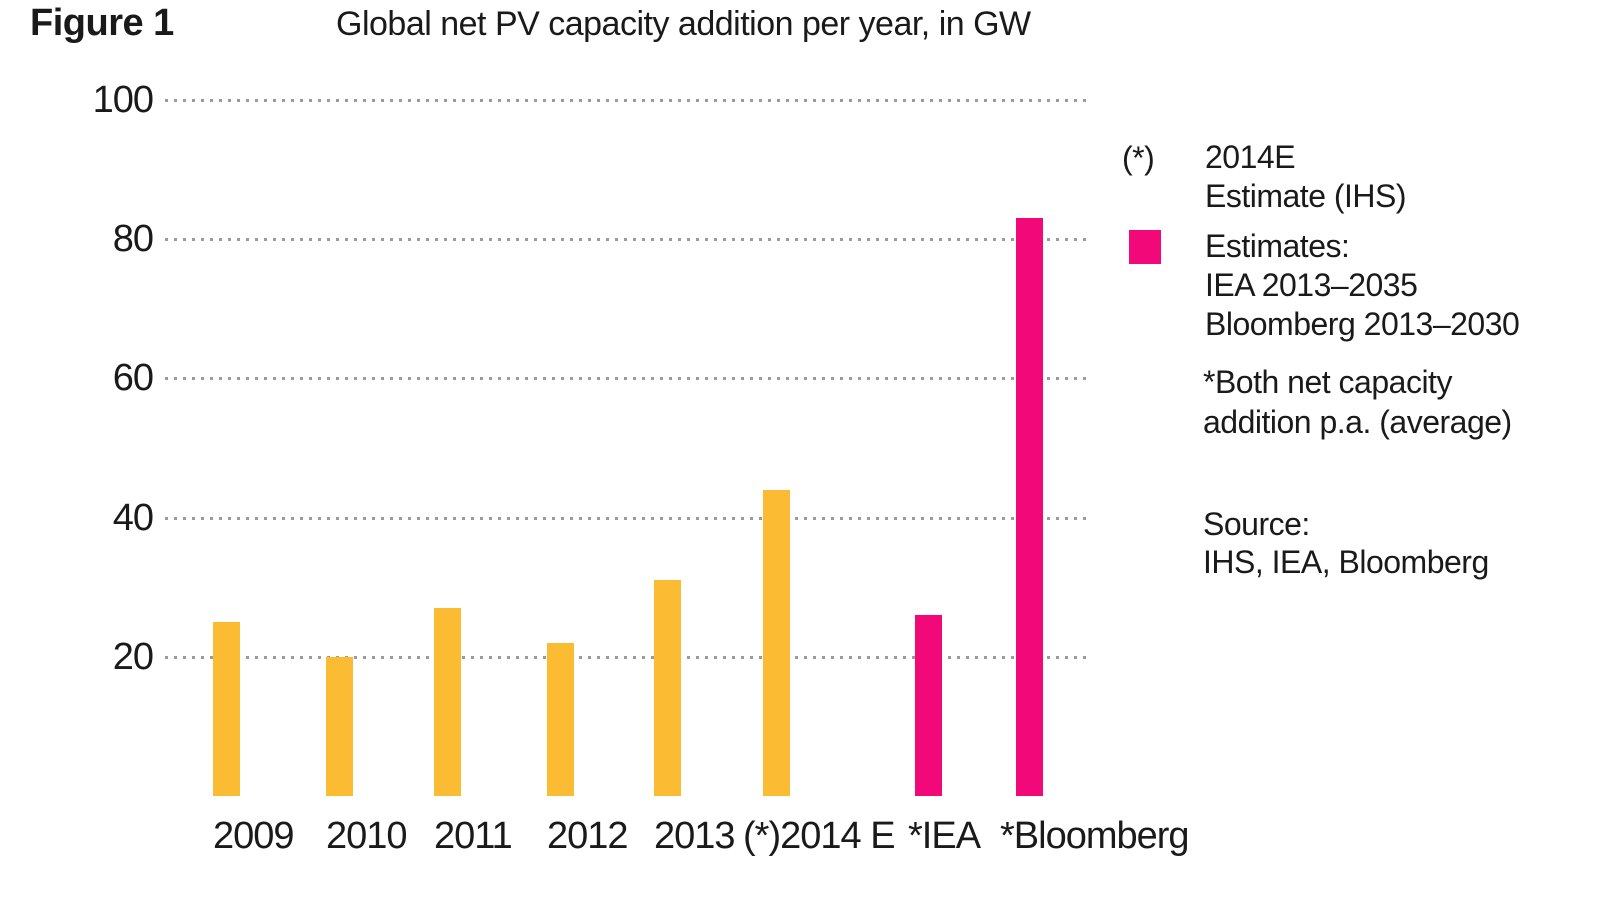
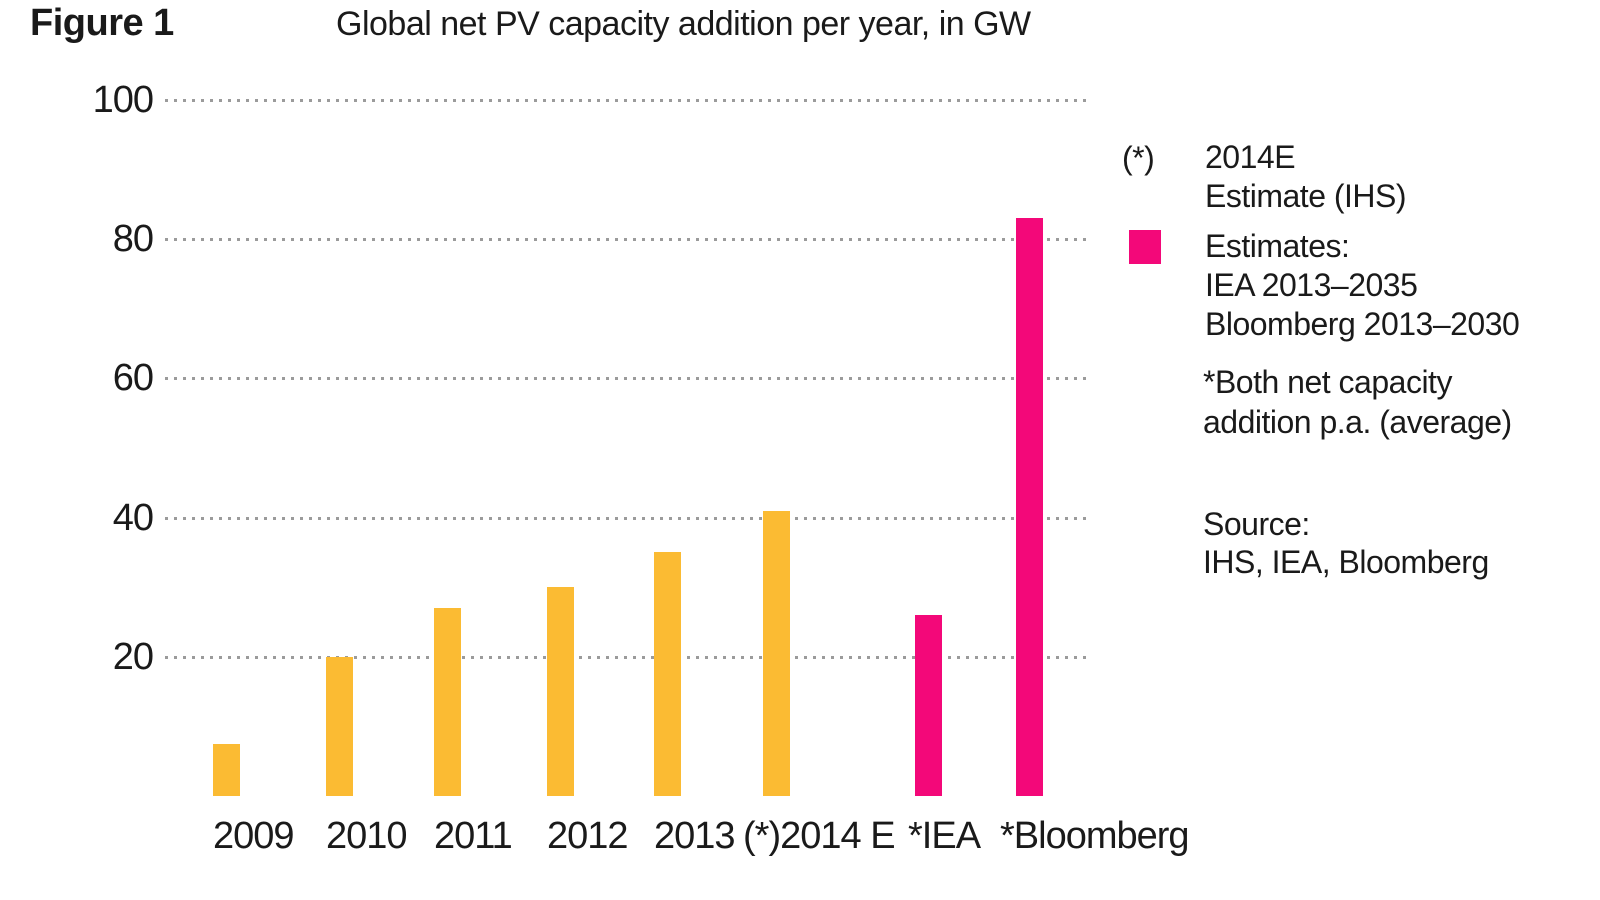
2009: 25 -> 8
2012: 22 -> 30
2013: 31 -> 35
(*)2014 E: 44 -> 41
